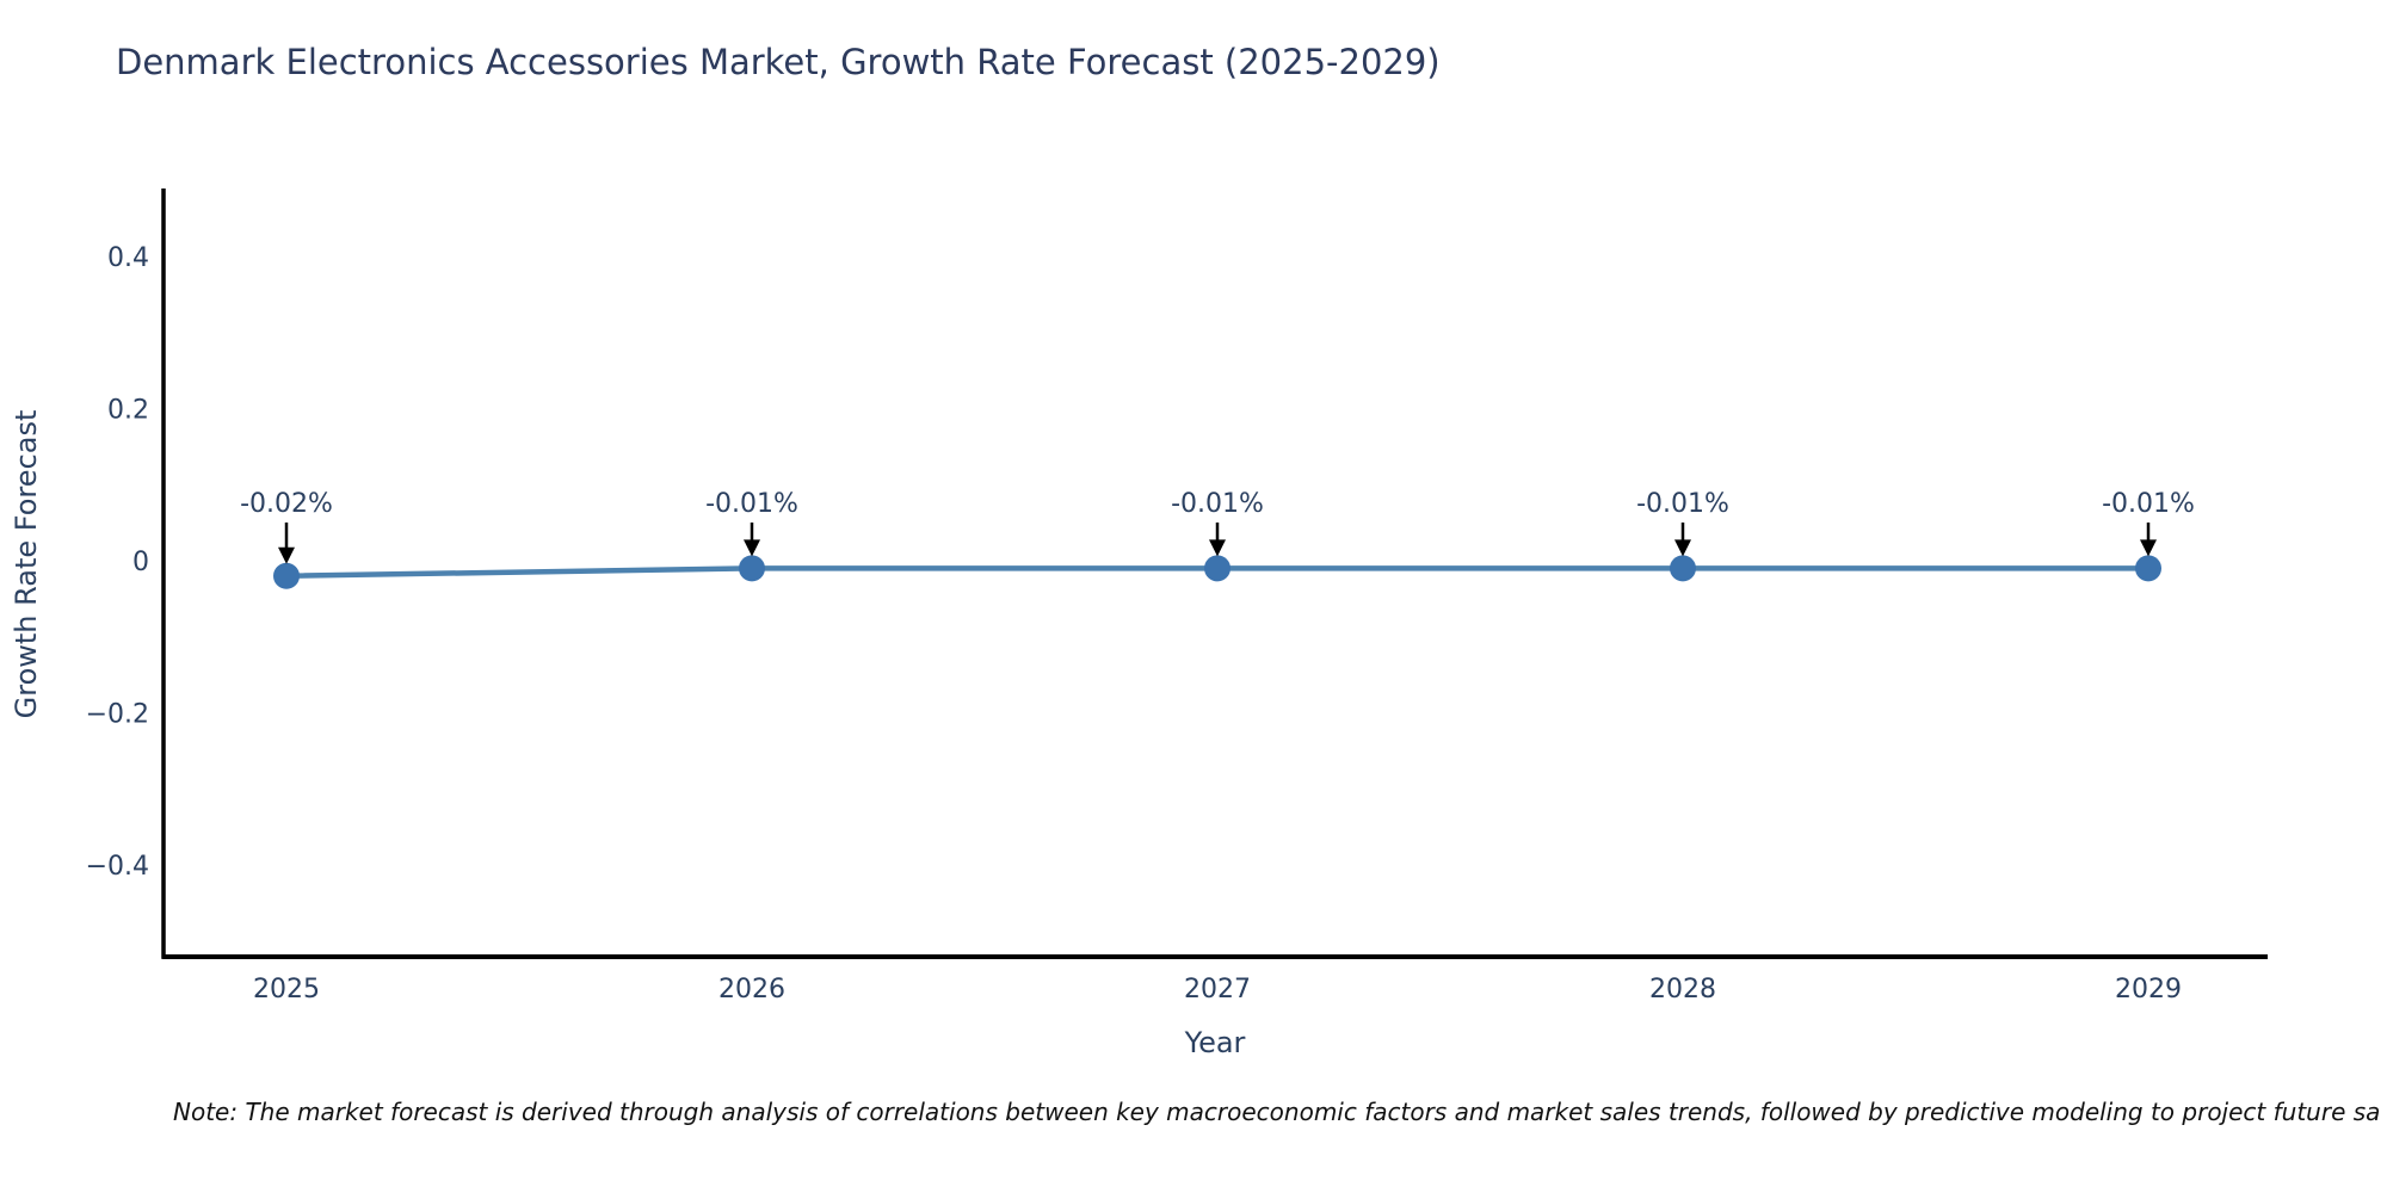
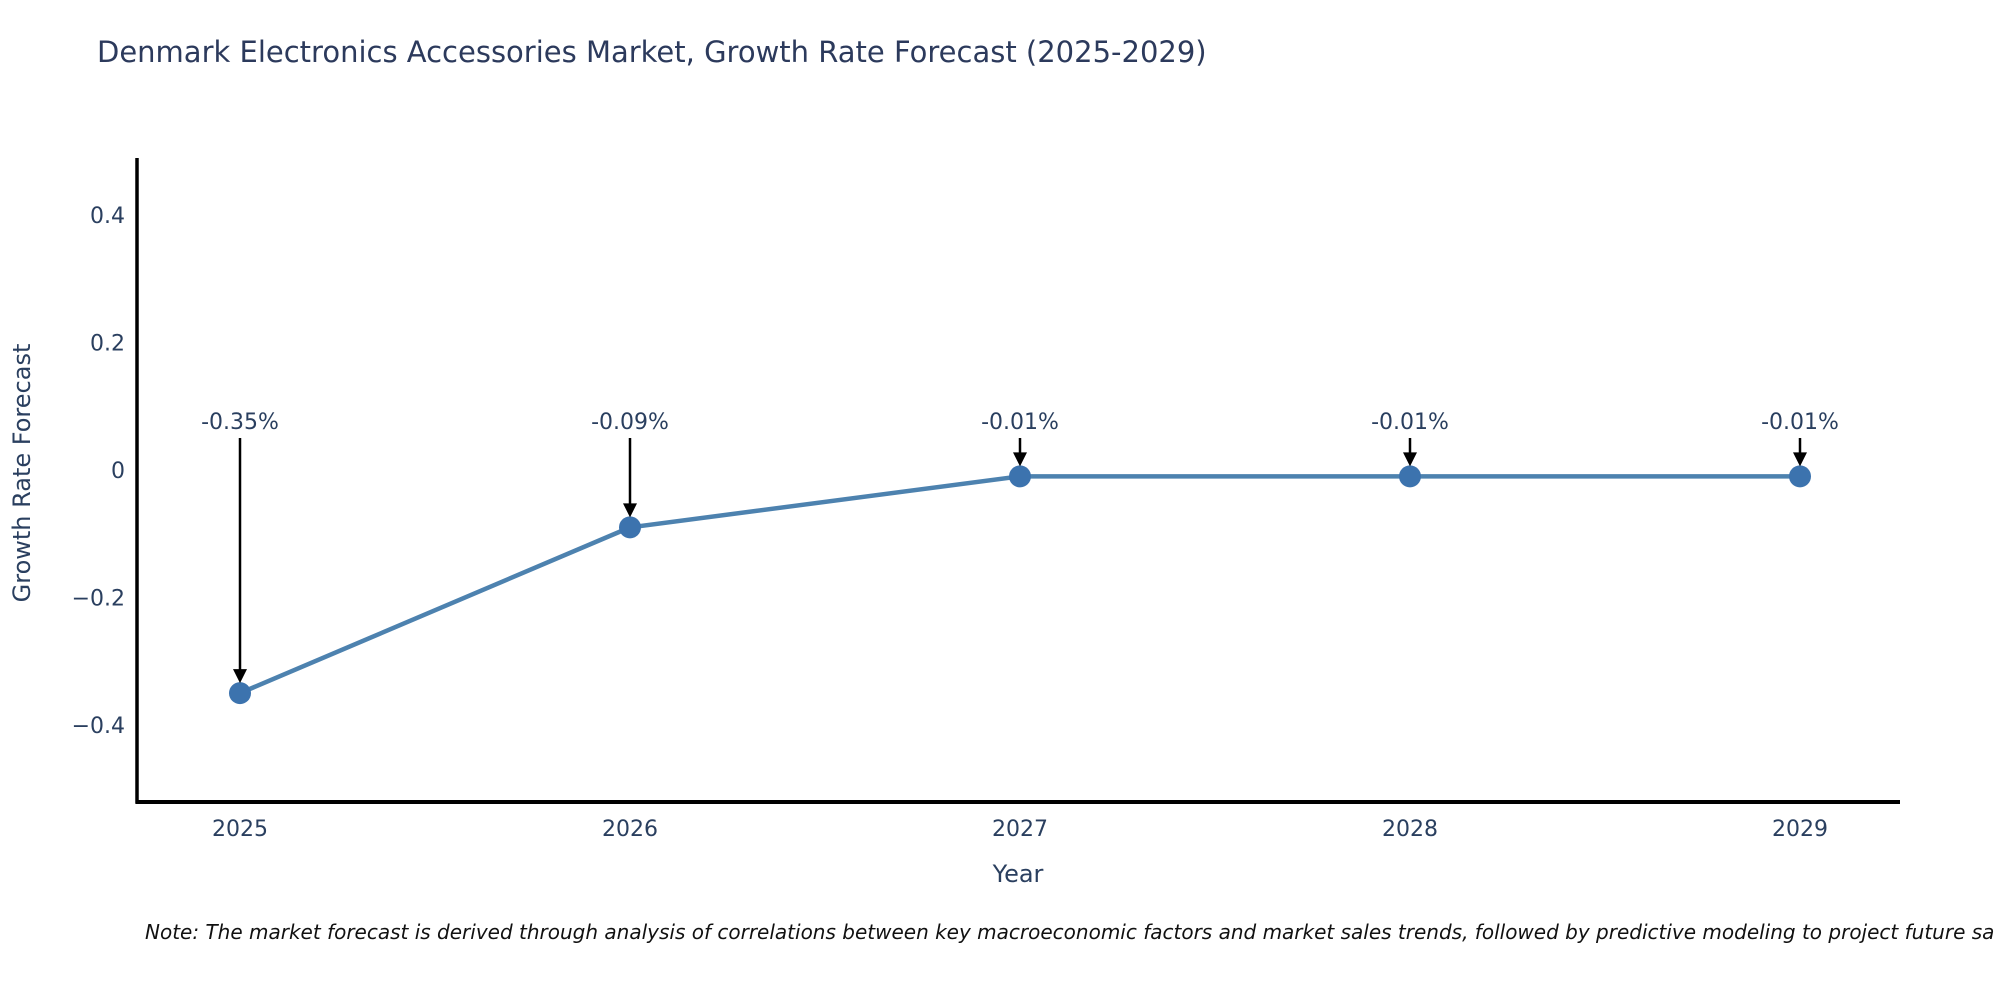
2025: -0.02% -> -0.35%
2026: -0.01% -> -0.09%
